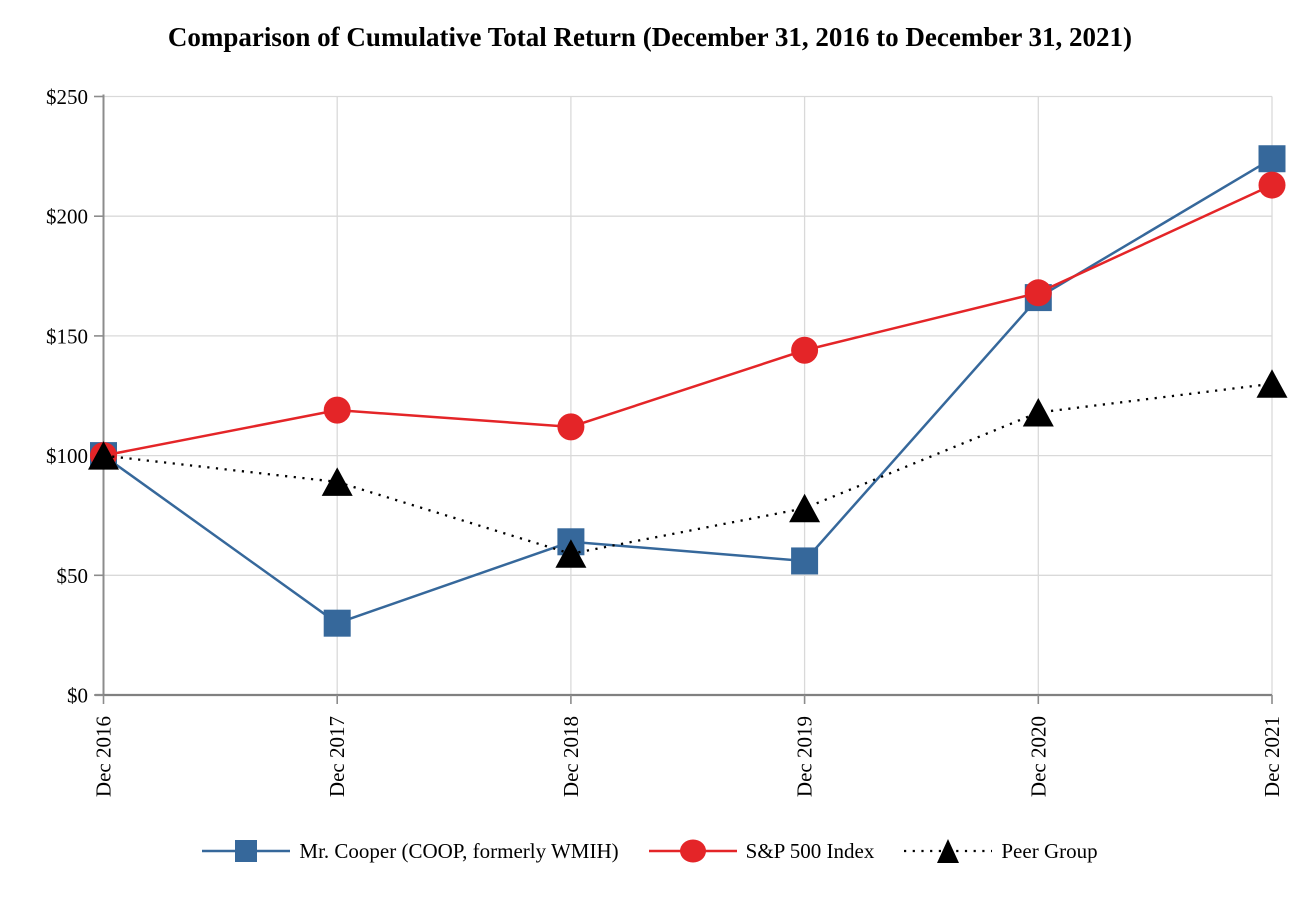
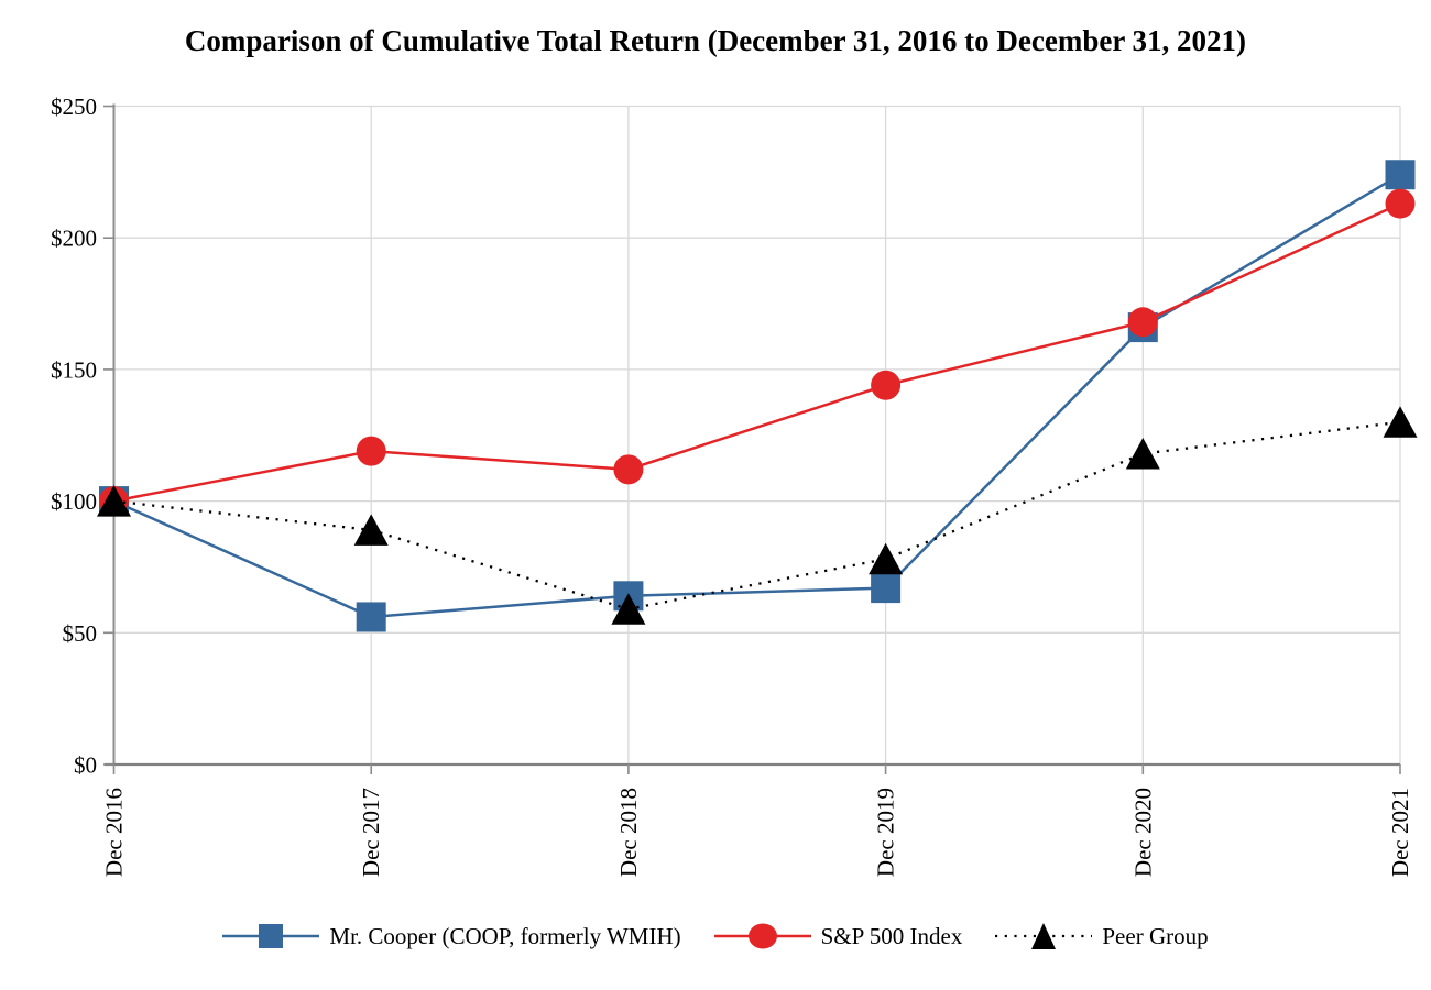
Mr. Cooper (COOP, formerly WMIH)/Dec 2017: $30 -> $56
Mr. Cooper (COOP, formerly WMIH)/Dec 2019: $56 -> $67
